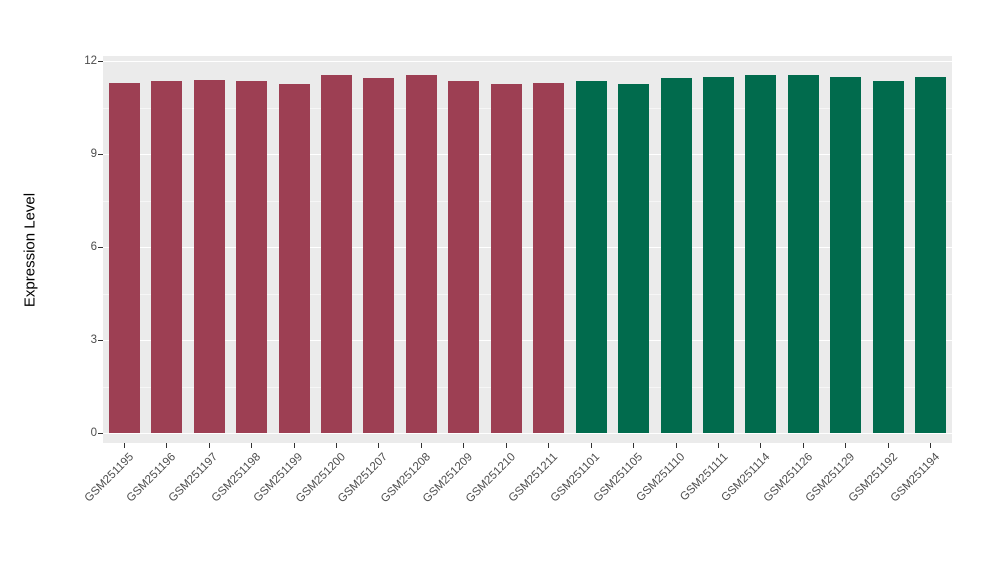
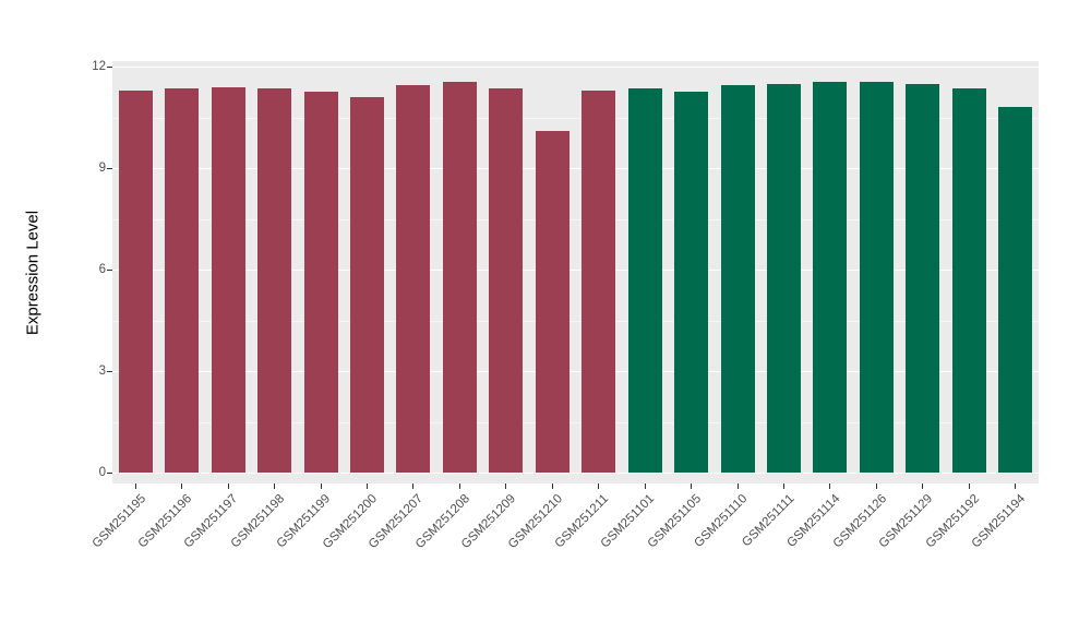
GSM251200: 11.6 -> 11.1
GSM251210: 11.2 -> 10.1
GSM251194: 11.5 -> 10.8
